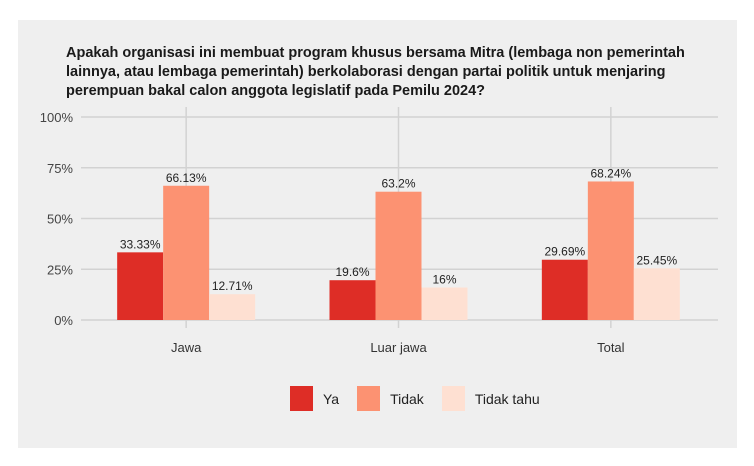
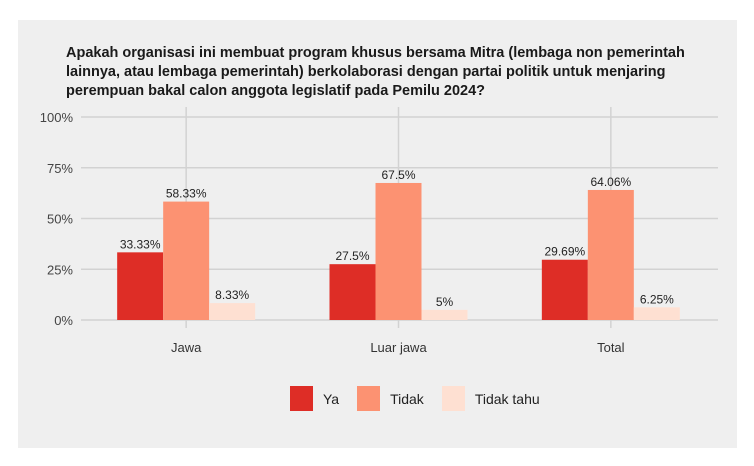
Tidak/Jawa: 66.13% -> 58.33%
Tidak tahu/Jawa: 12.71% -> 8.33%
Ya/Luar jawa: 19.6% -> 27.5%
Tidak/Luar jawa: 63.2% -> 67.5%
Tidak tahu/Luar jawa: 16% -> 5%
Tidak/Total: 68.24% -> 64.06%
Tidak tahu/Total: 25.45% -> 6.25%
